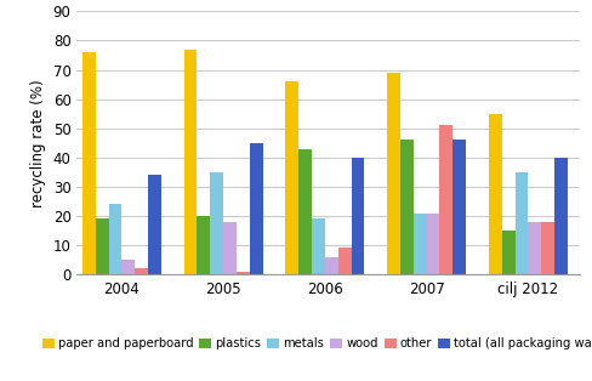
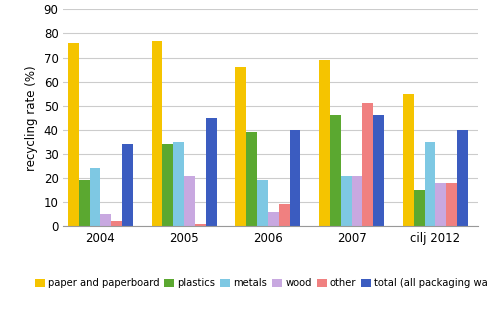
plastics/2005: 20 -> 34
wood/2005: 18 -> 21
plastics/2006: 43 -> 39
